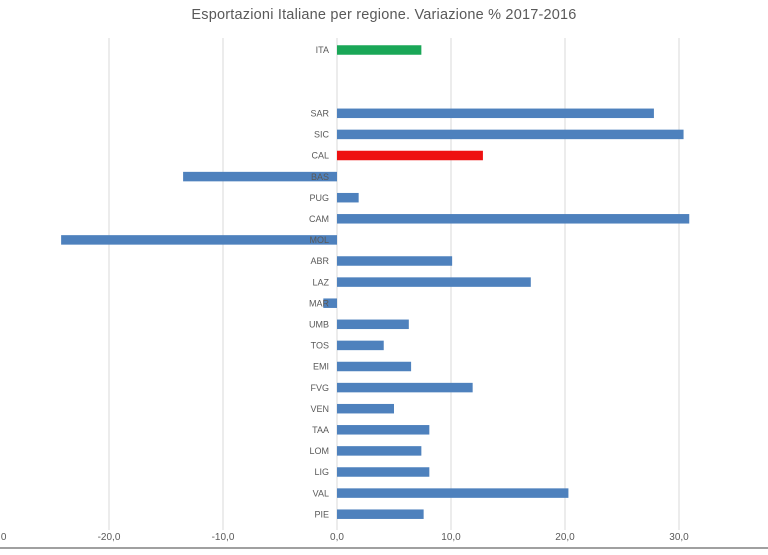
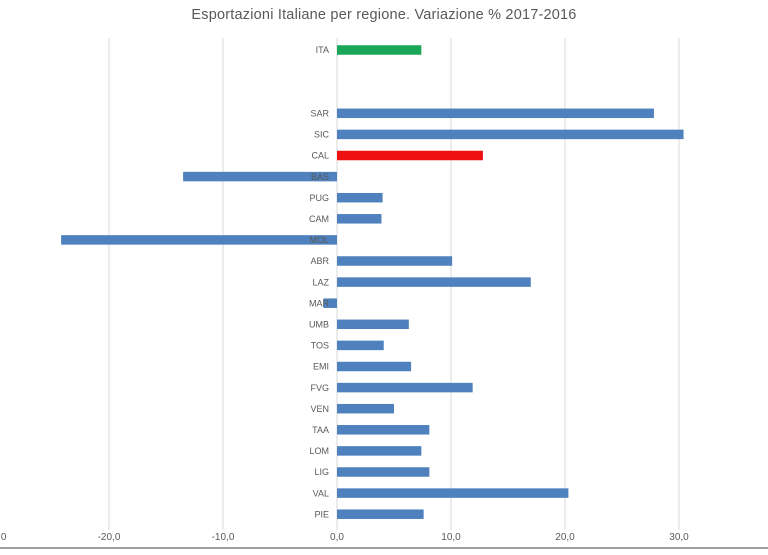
PUG: 1,9 -> 4,0
CAM: 30,9 -> 3,9
